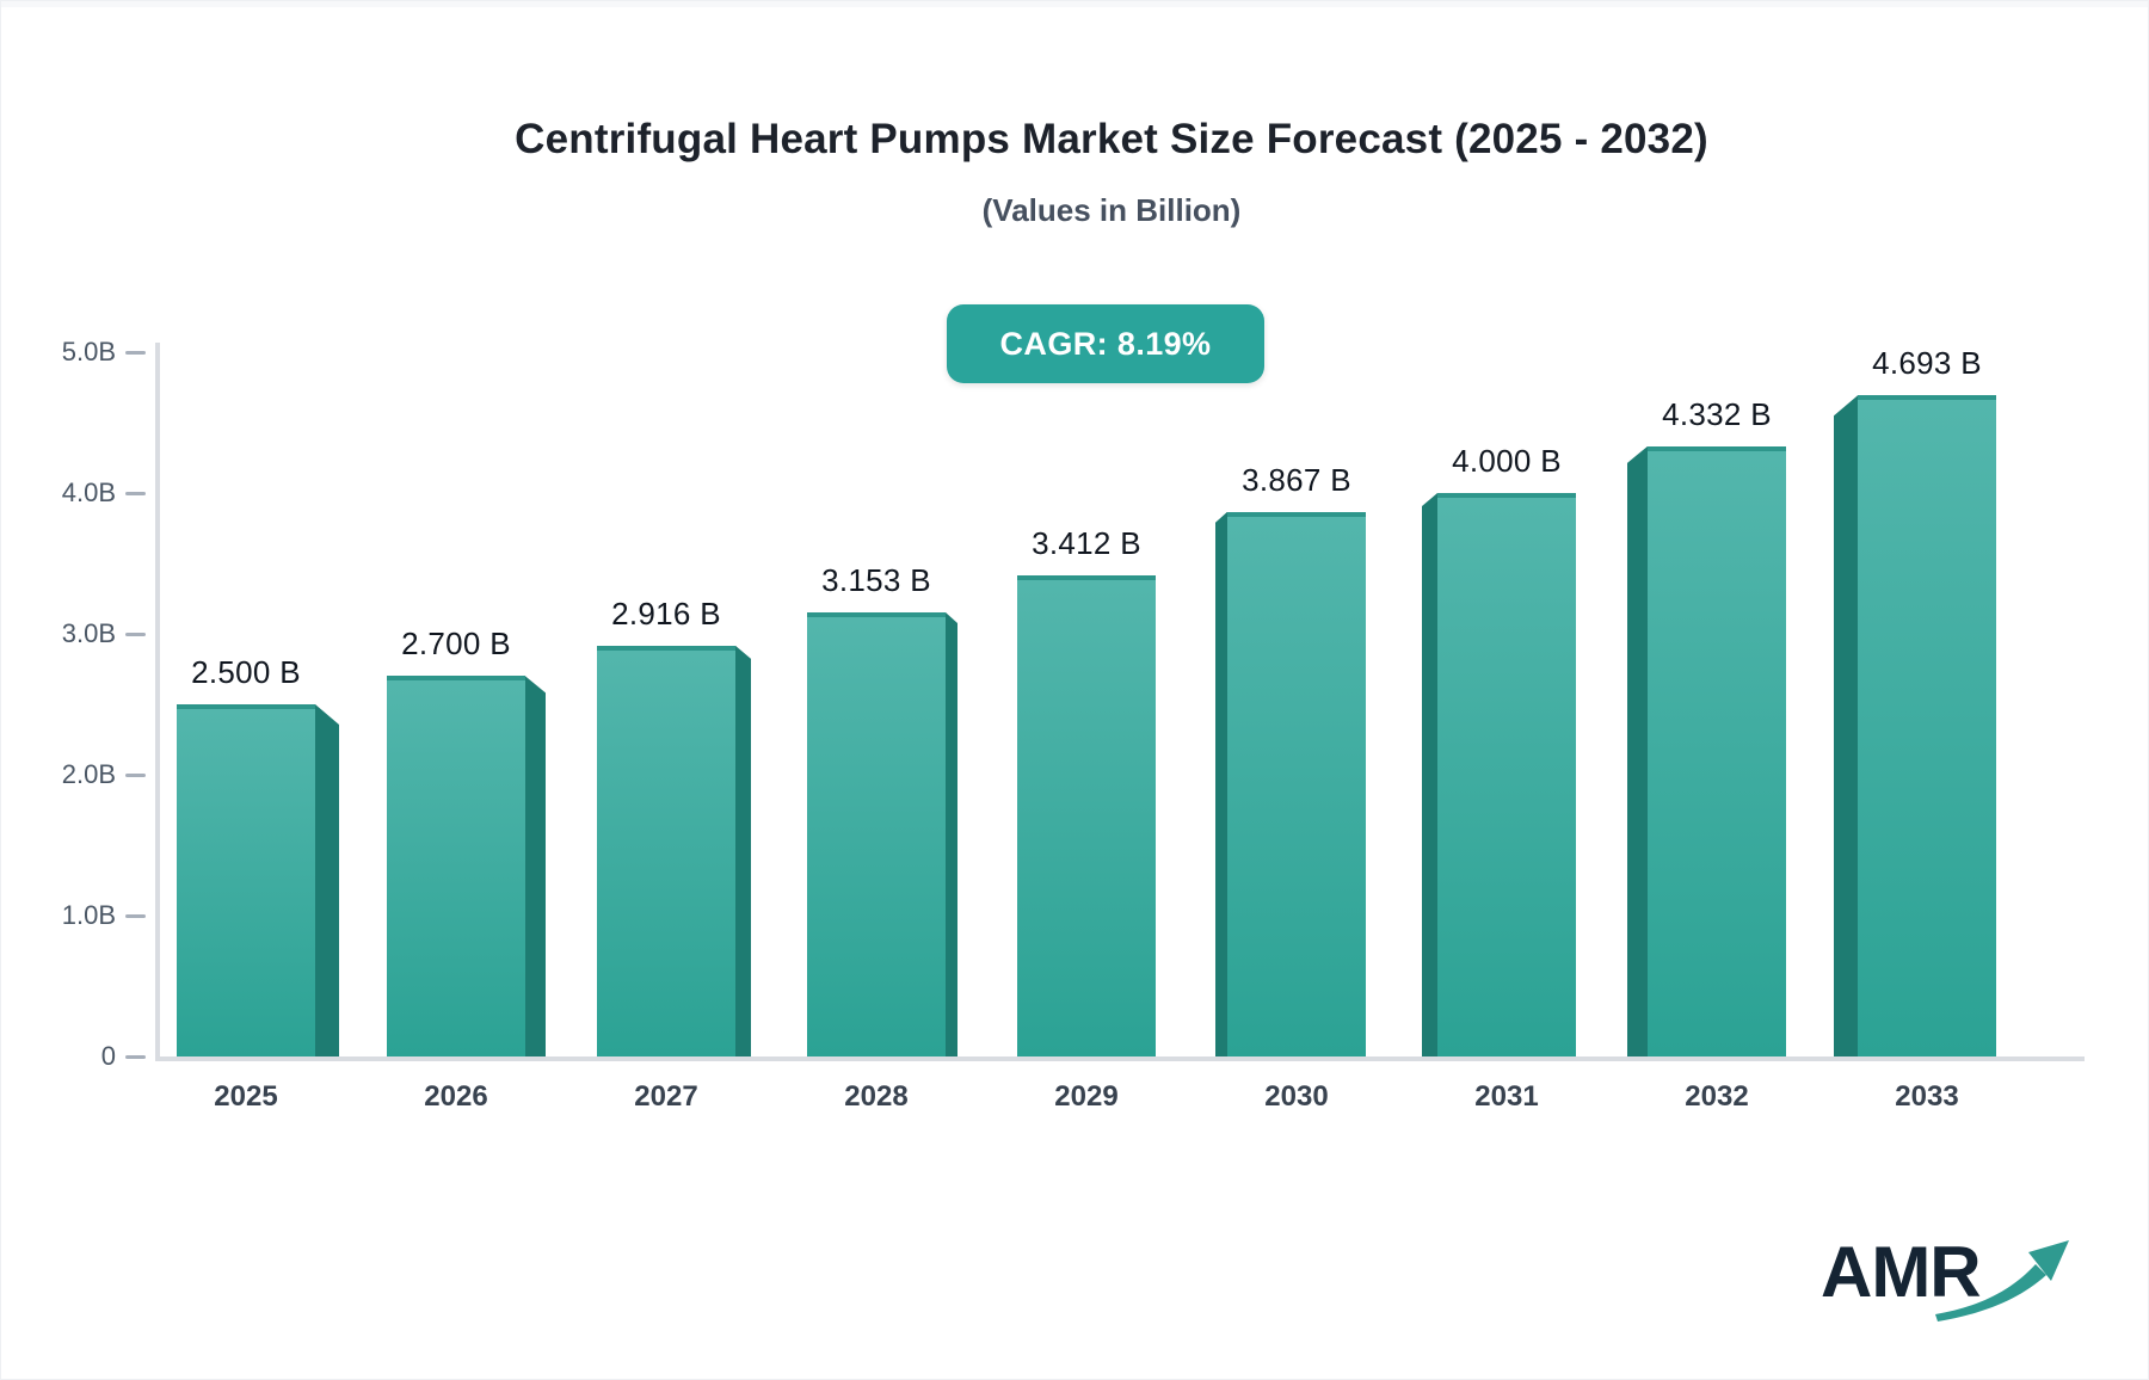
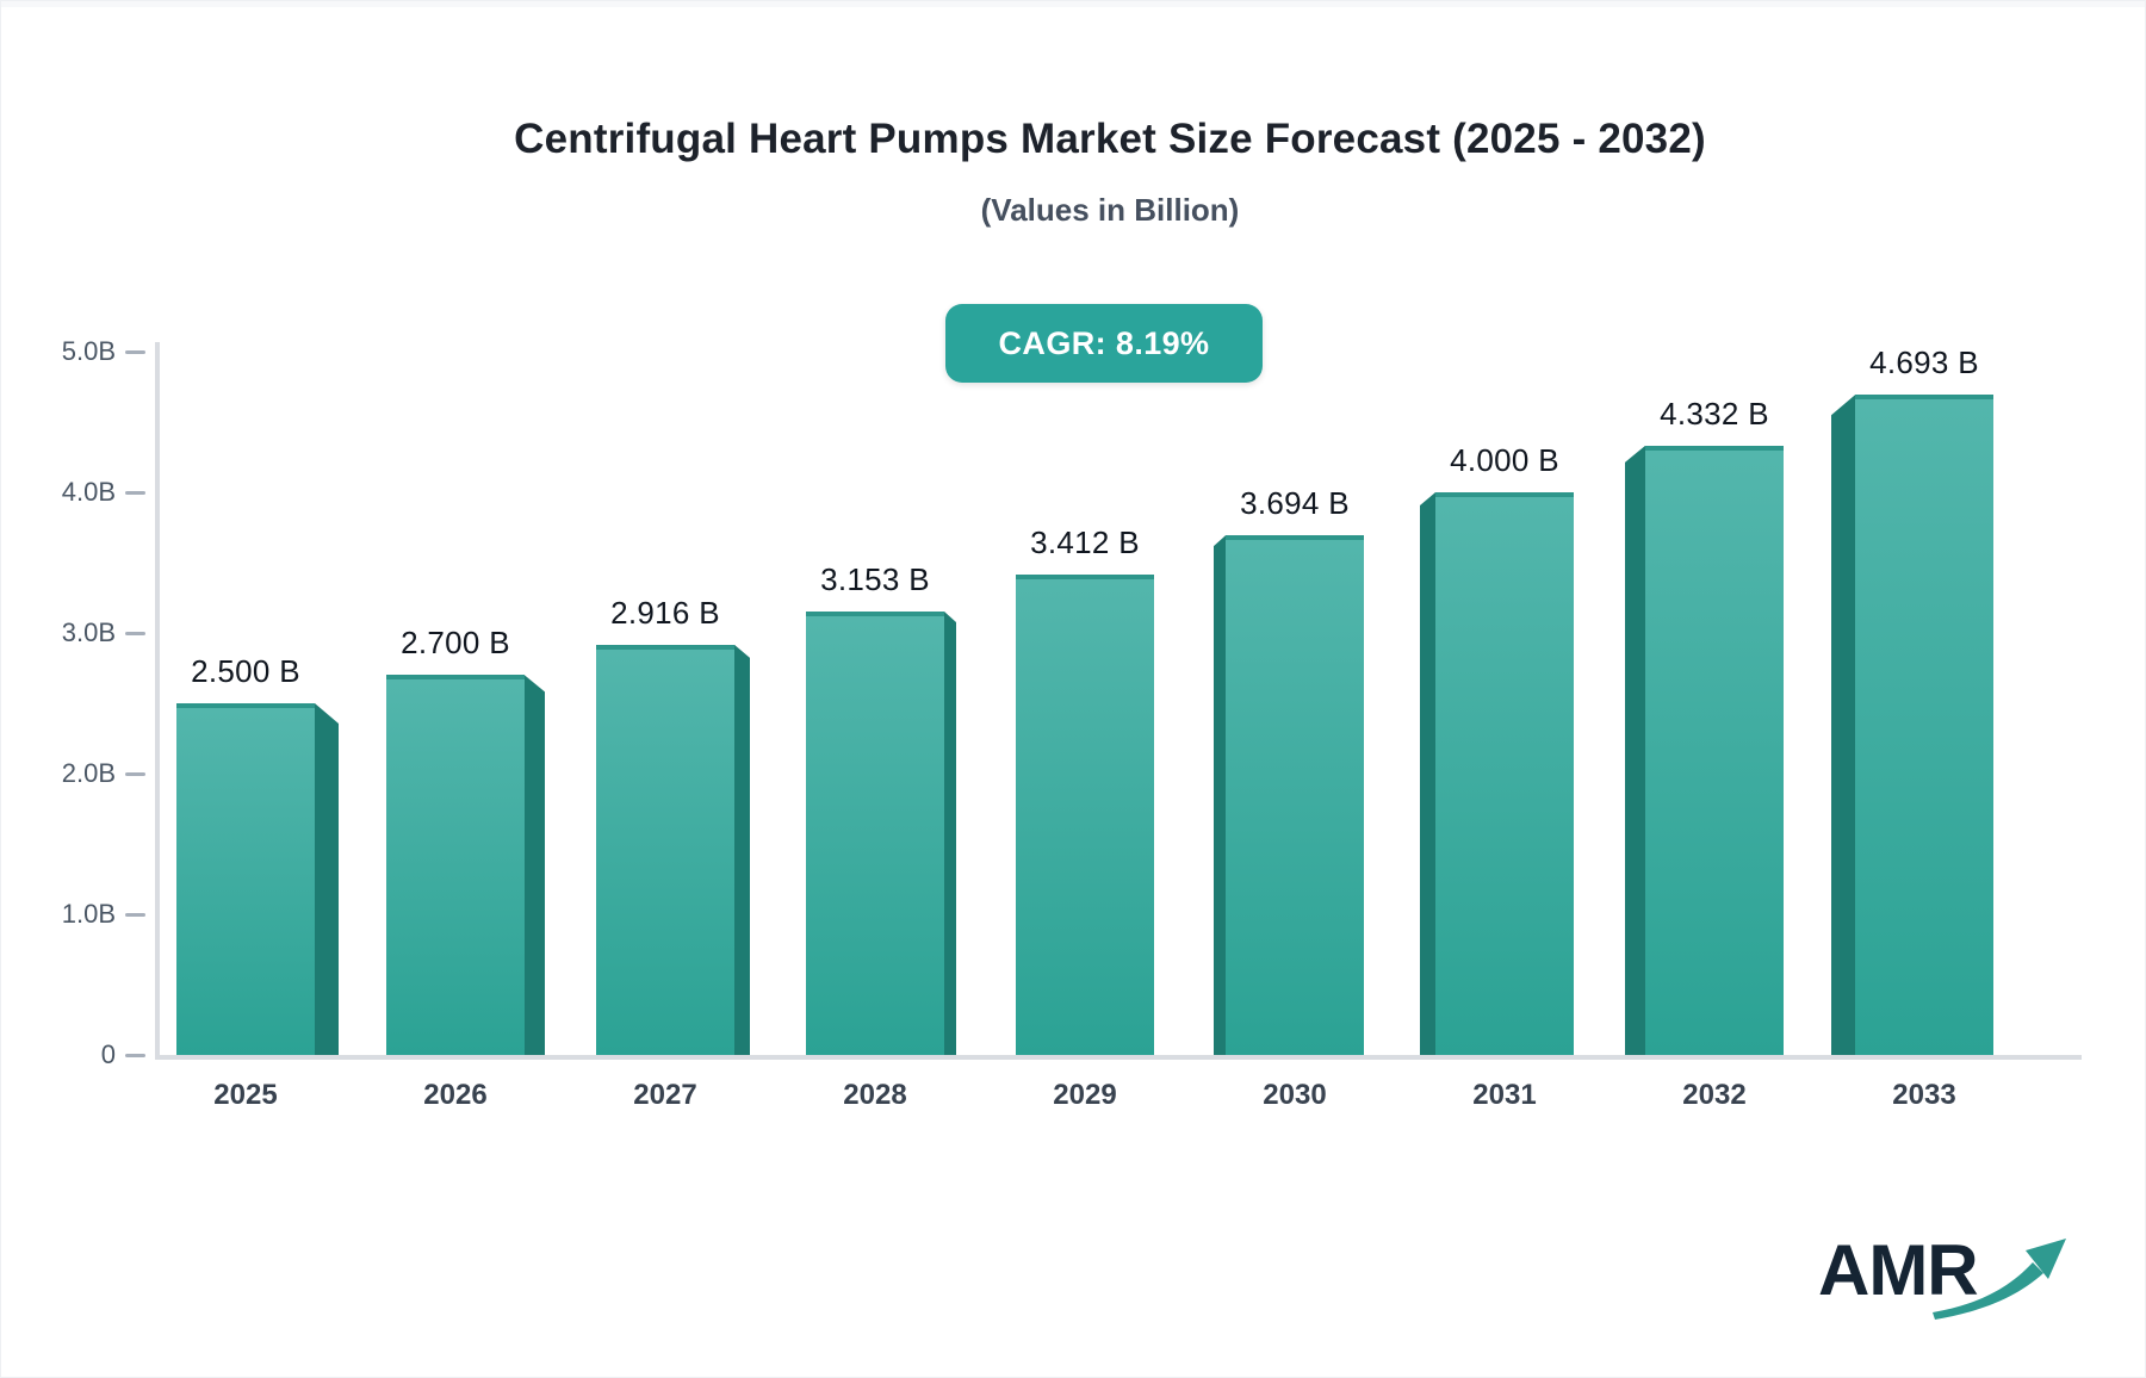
2030: 3.867 -> 3.694
